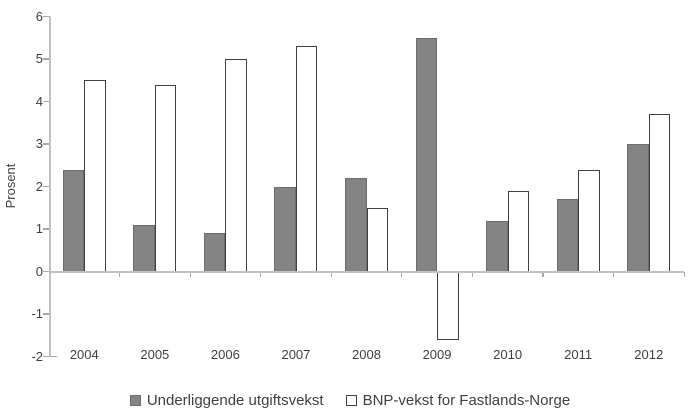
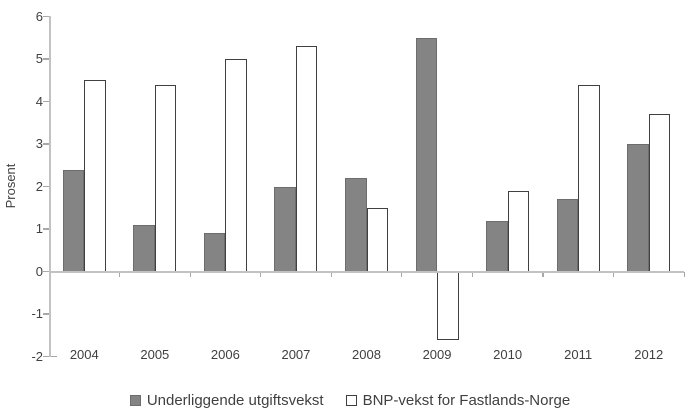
BNP-vekst for Fastlands-Norge/2011: 2.4 -> 4.4
